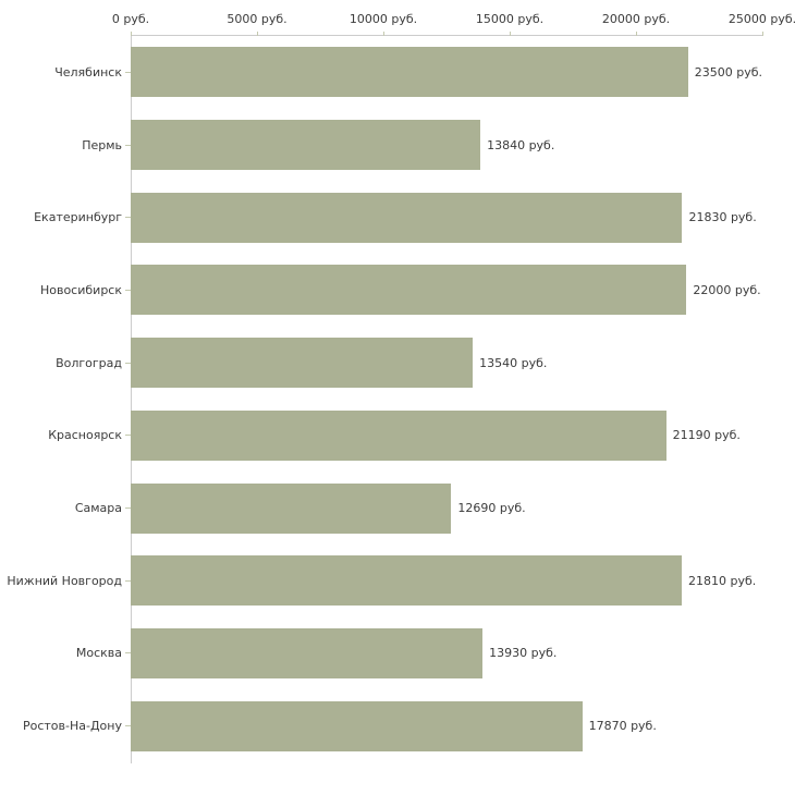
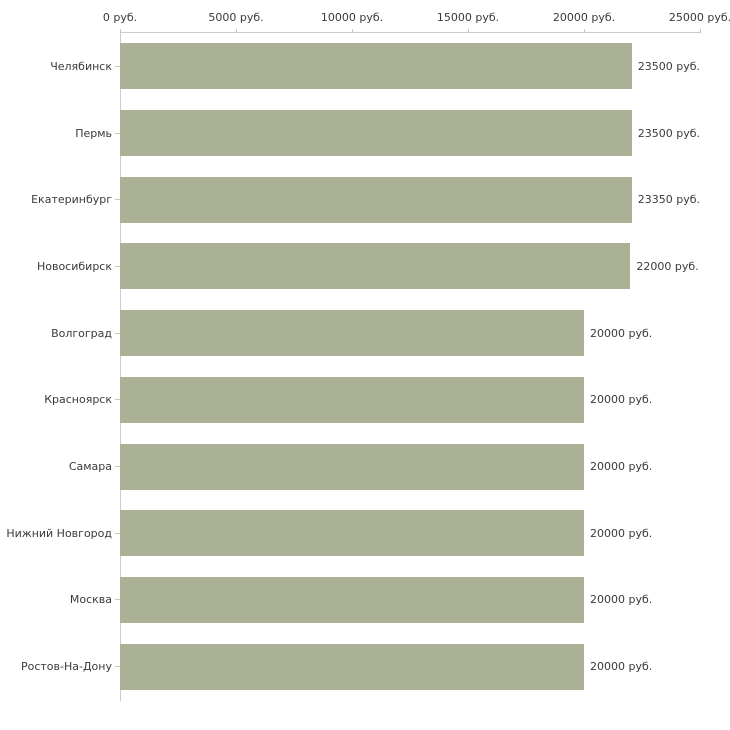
Пермь: 13840 -> 23500
Екатеринбург: 21830 -> 23350
Волгоград: 13540 -> 20000
Красноярск: 21190 -> 20000
Самара: 12690 -> 20000
Нижний Новгород: 21810 -> 20000
Москва: 13930 -> 20000
Ростов-На-Дону: 17870 -> 20000
